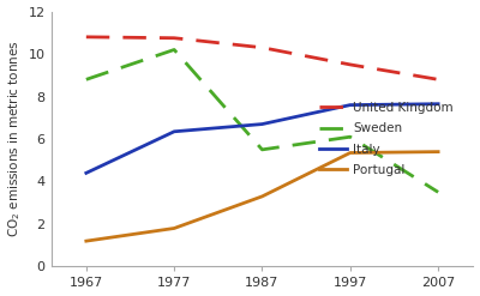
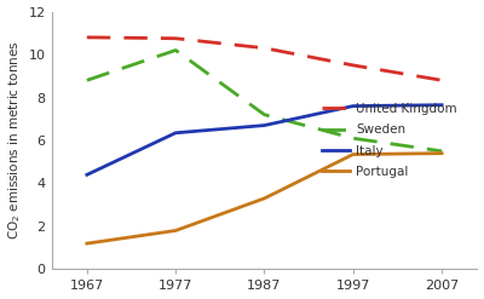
Sweden/1987: 5.5 -> 7.2
Sweden/2007: 3.5 -> 5.5
